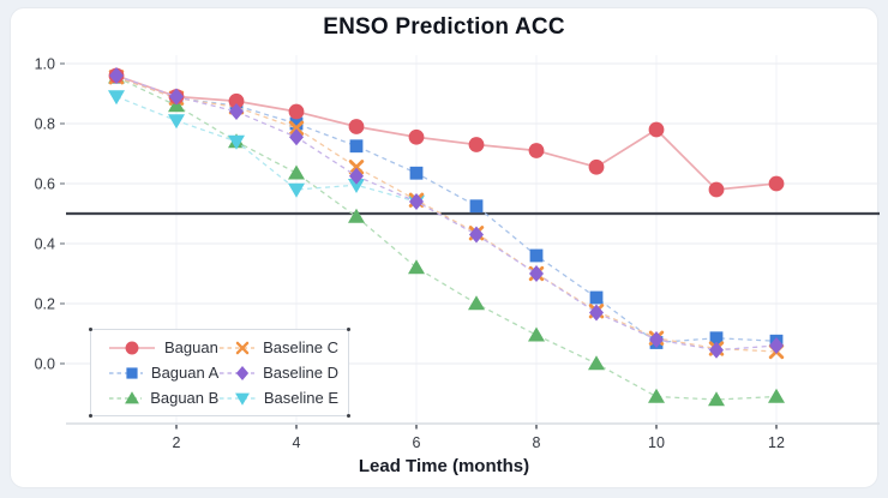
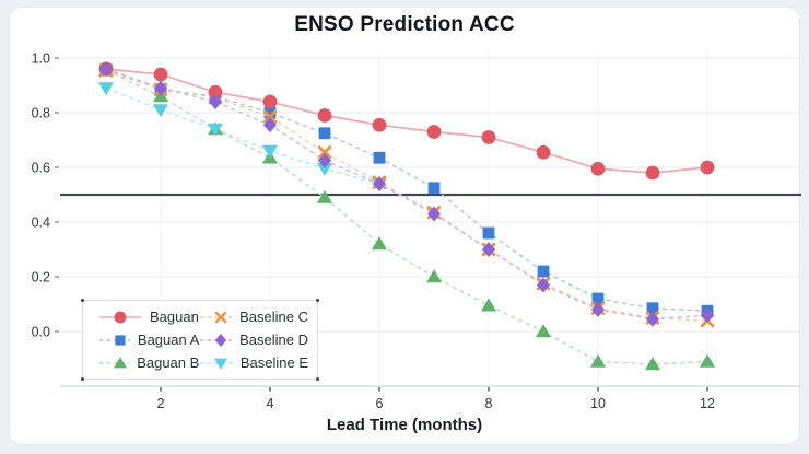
Baguan/2: 0.89 -> 0.94
Baseline E/4: 0.58 -> 0.66
Baguan/10: 0.78 -> 0.59
Baguan A/10: 0.07 -> 0.12
